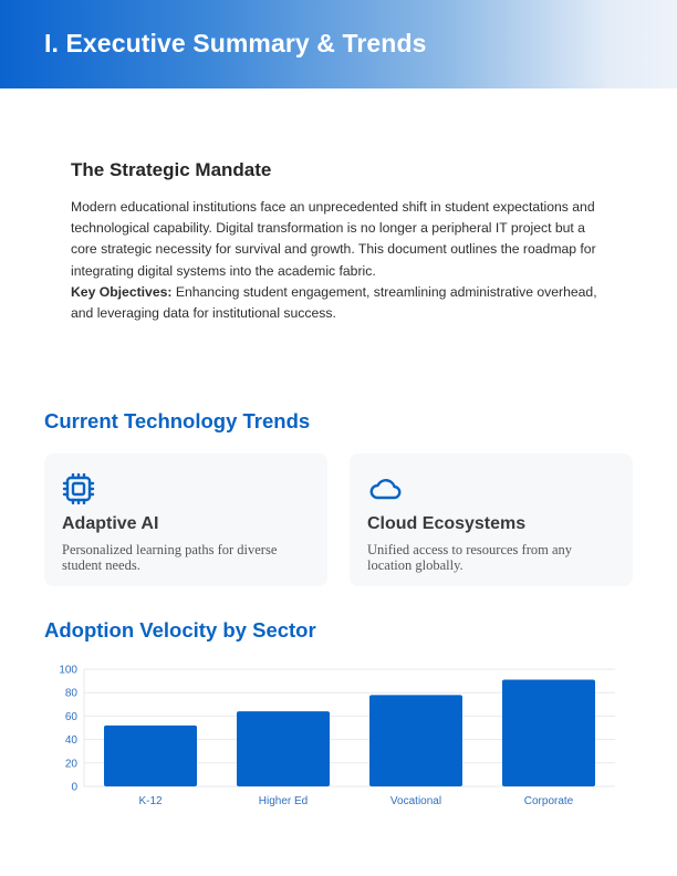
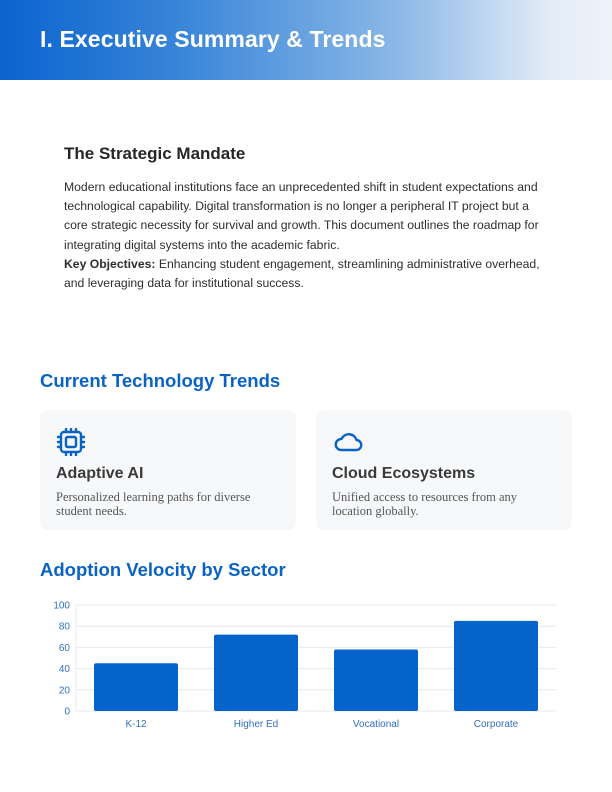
K-12: 52 -> 45
Higher Ed: 64 -> 72
Vocational: 78 -> 58
Corporate: 91 -> 85
